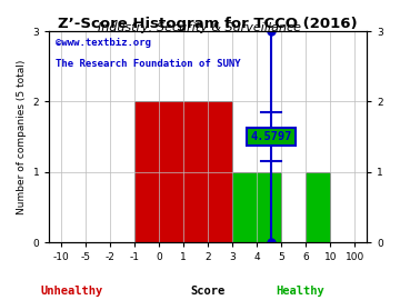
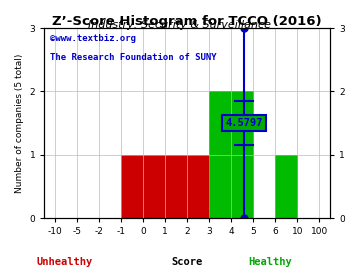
1: 2 -> 1
4: 1 -> 2
